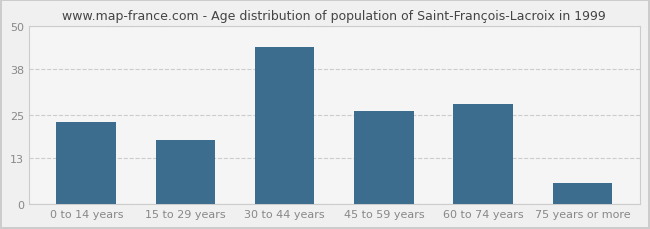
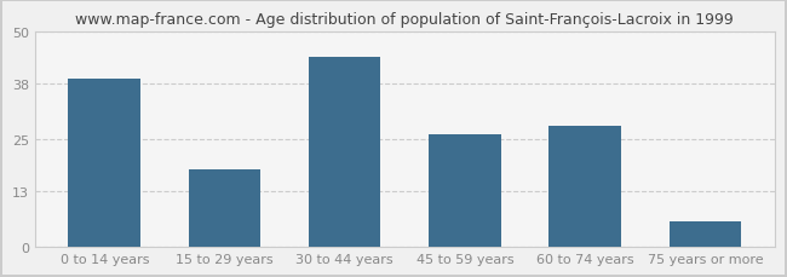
0 to 14 years: 23 -> 39
